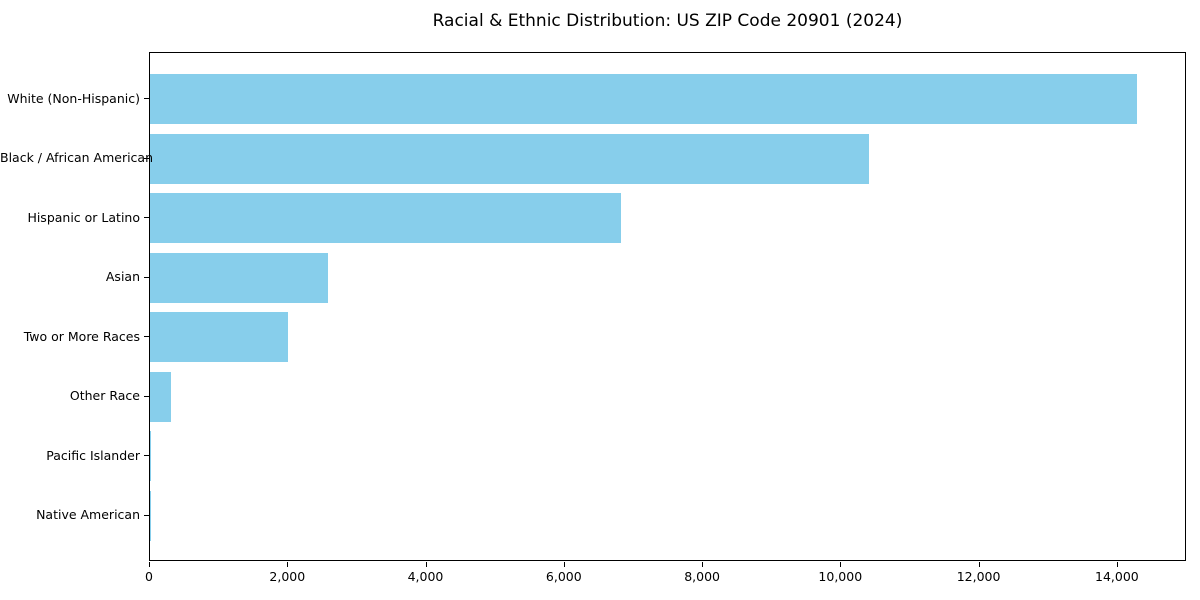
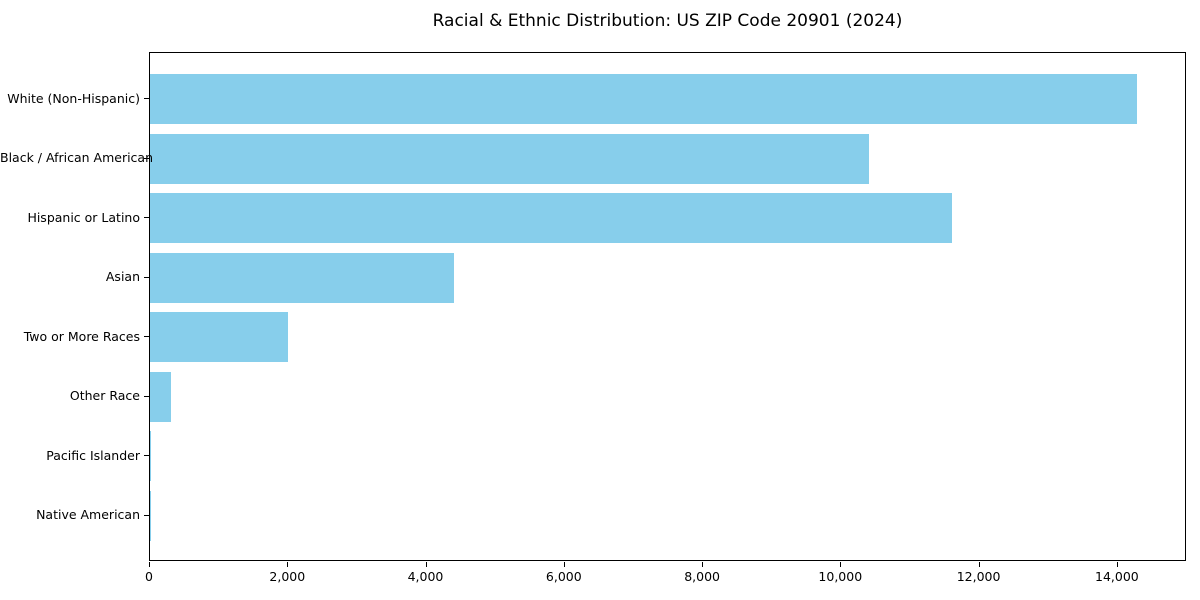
Hispanic or Latino: 6800 -> 11600
Asian: 2600 -> 4400
